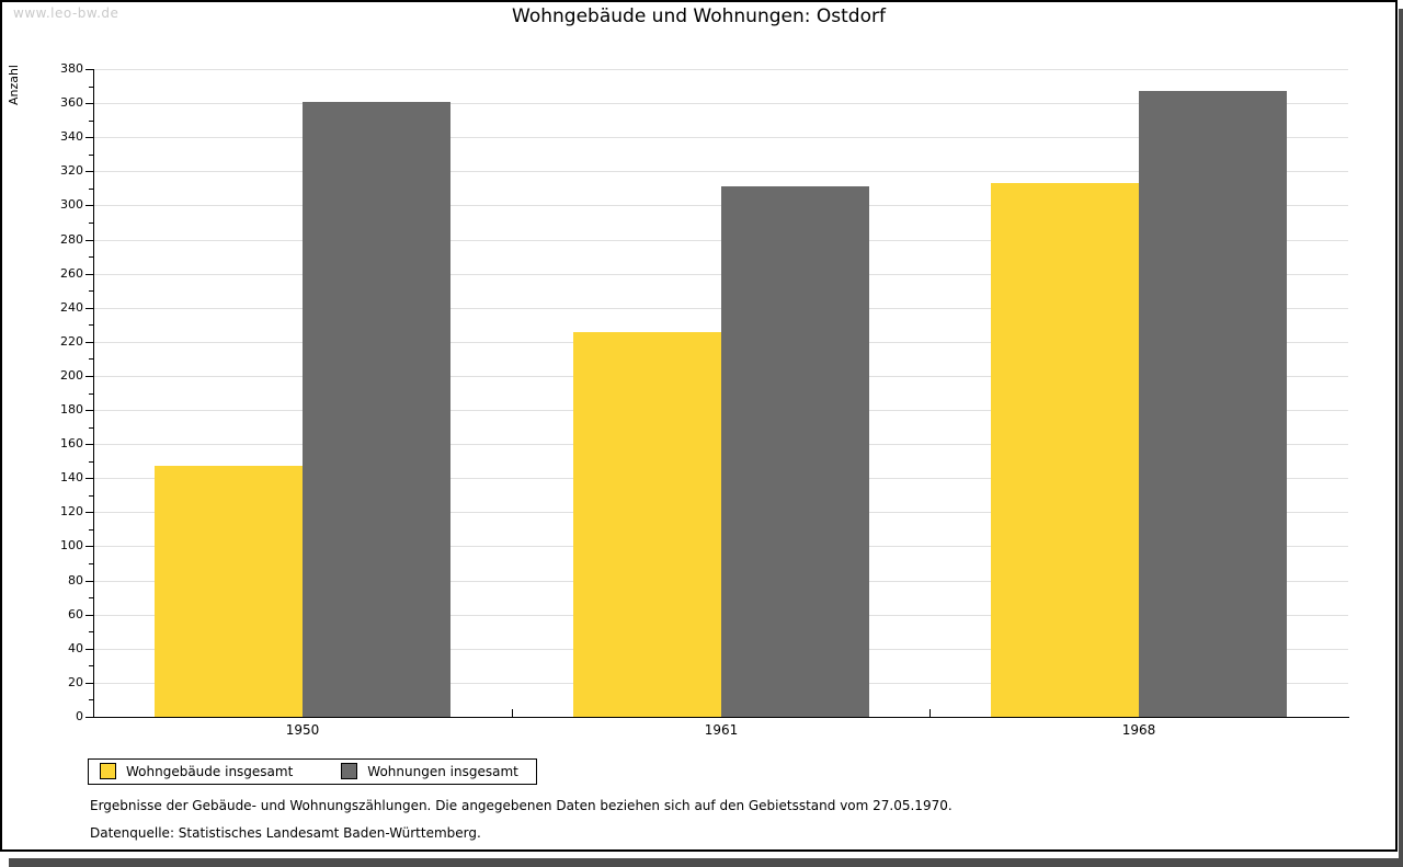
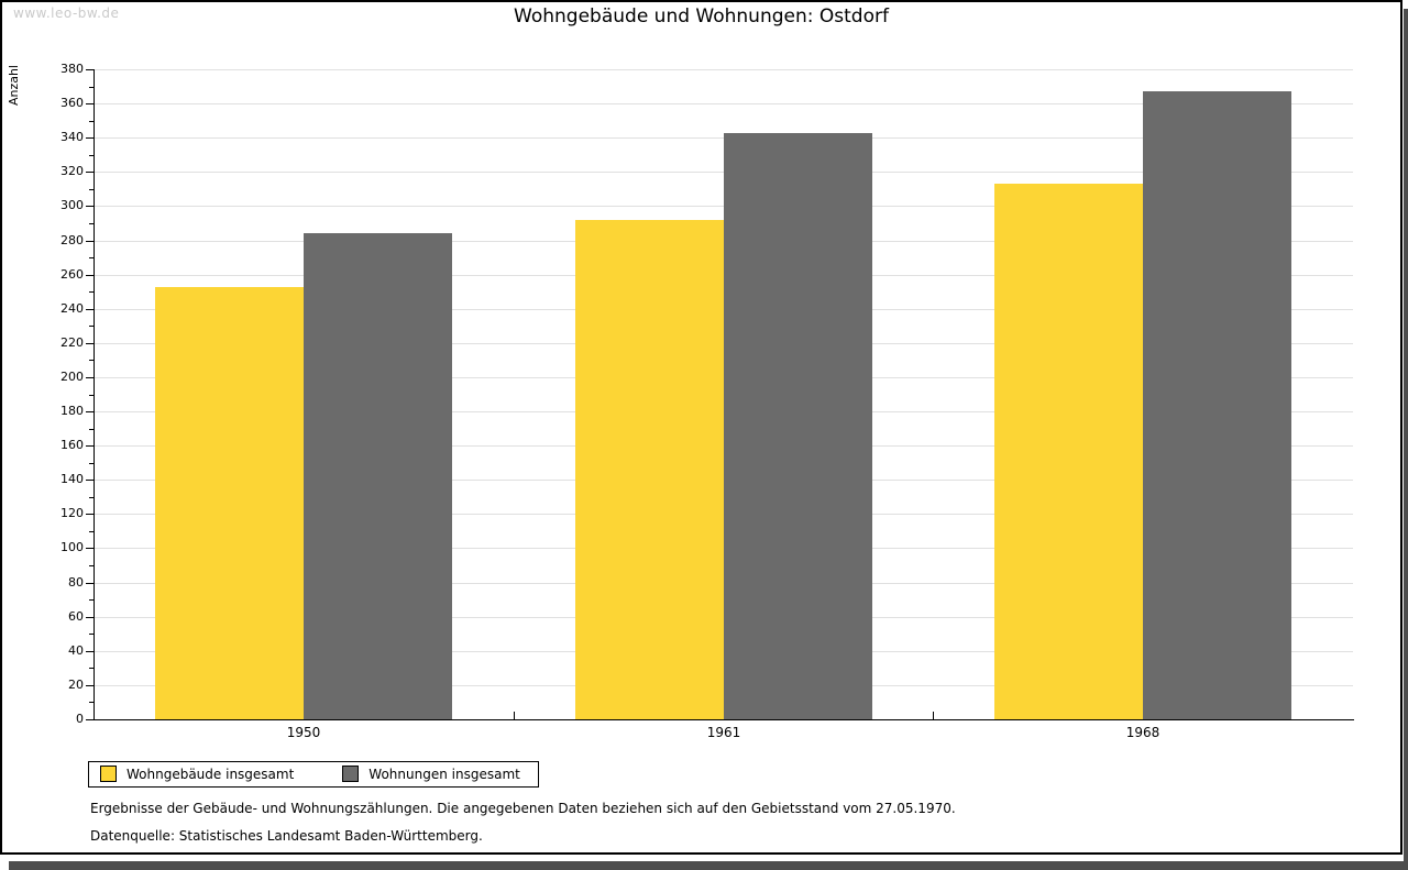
Wohngebäude insgesamt/1950: 147 -> 253
Wohnungen insgesamt/1950: 361 -> 284
Wohngebäude insgesamt/1961: 226 -> 292
Wohnungen insgesamt/1961: 311 -> 343
